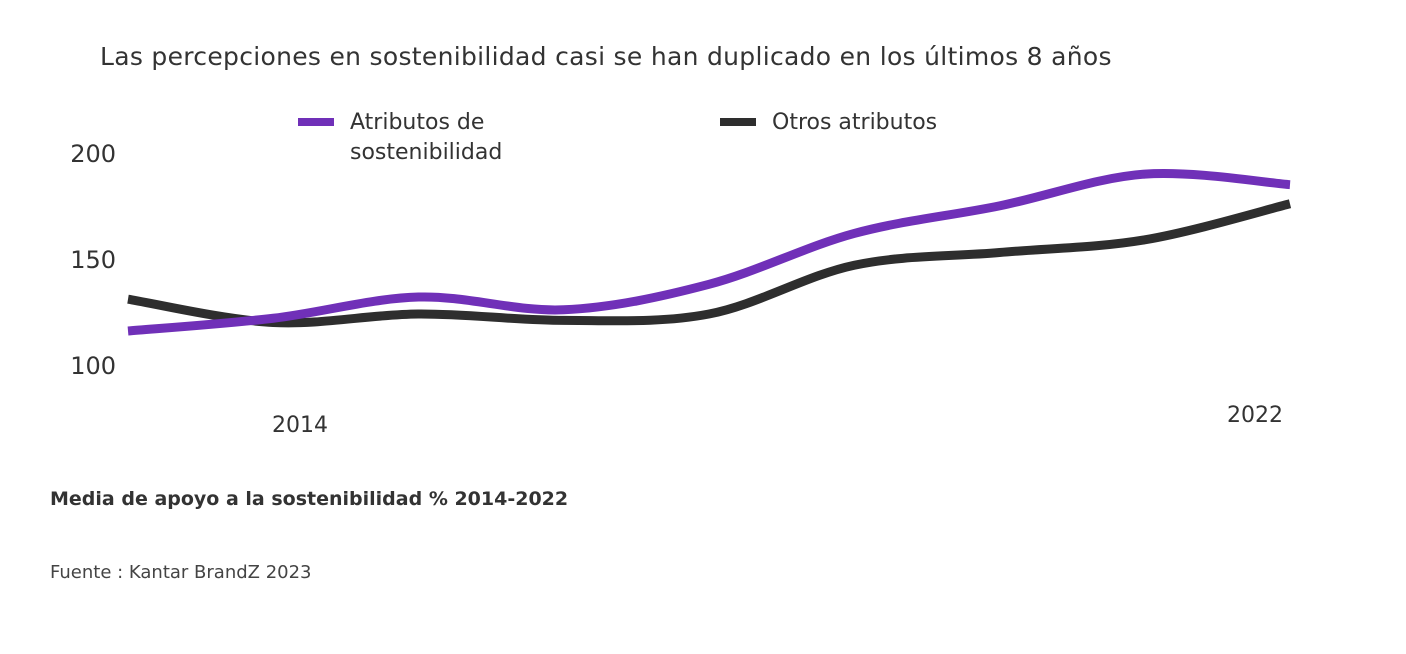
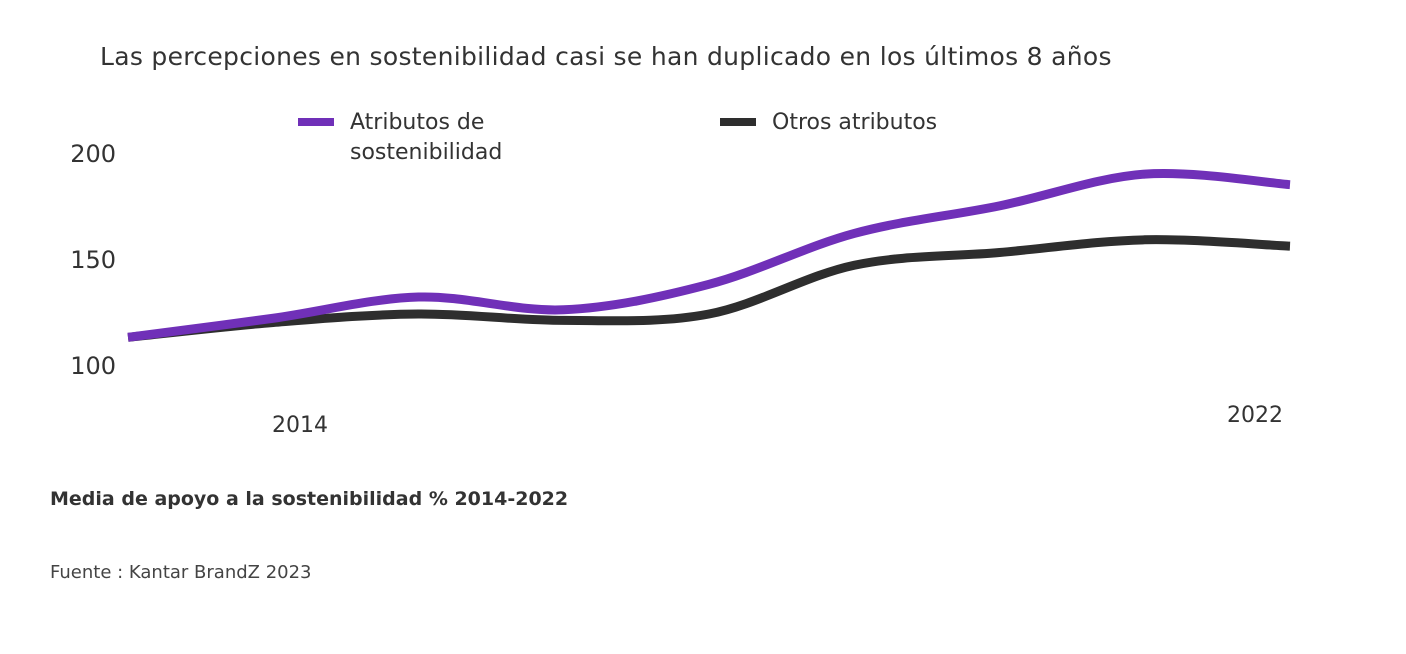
Atributos de sostenibilidad/2014: 117 -> 114
Otros atributos/2014: 132 -> 114
Otros atributos/2022: 177 -> 157
